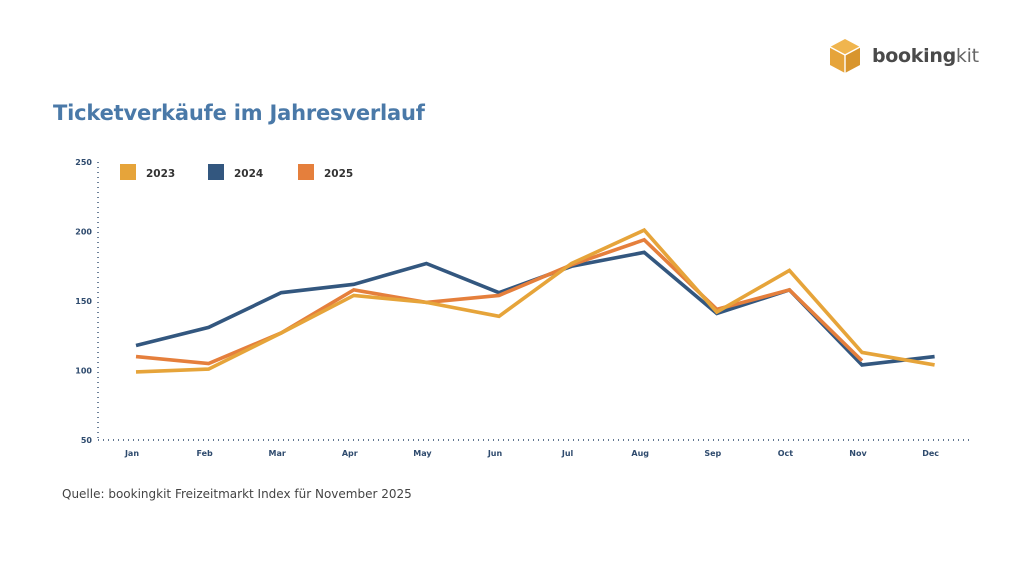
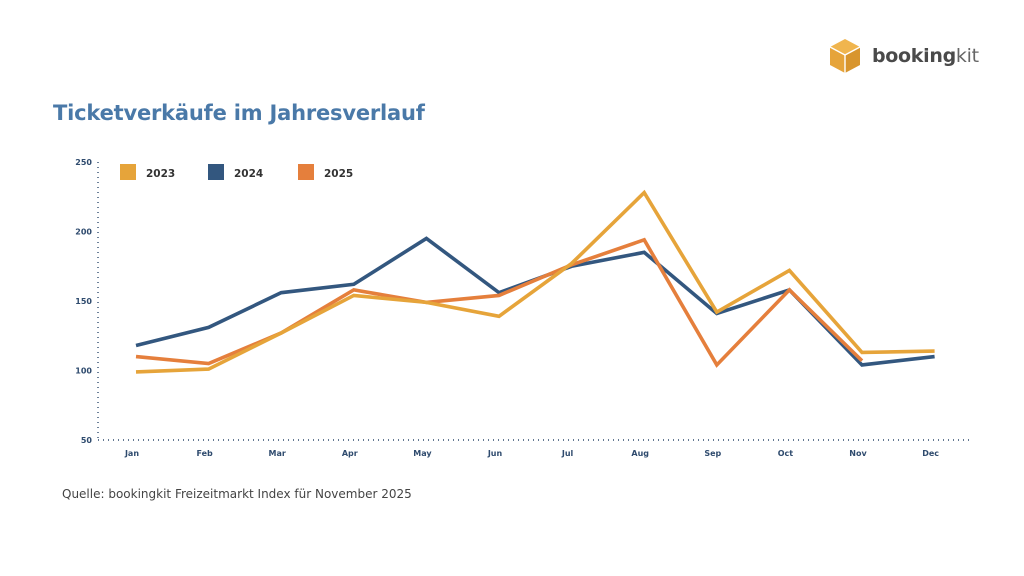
2024/May: 177 -> 195
2023/Aug: 201 -> 228
2025/Sep: 144 -> 104
2023/Dec: 104 -> 114
